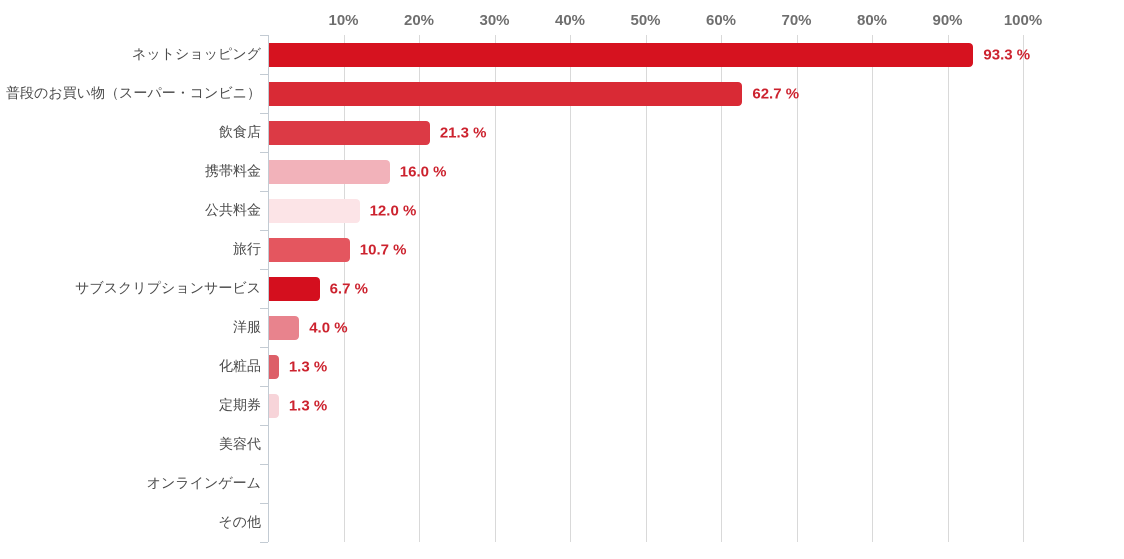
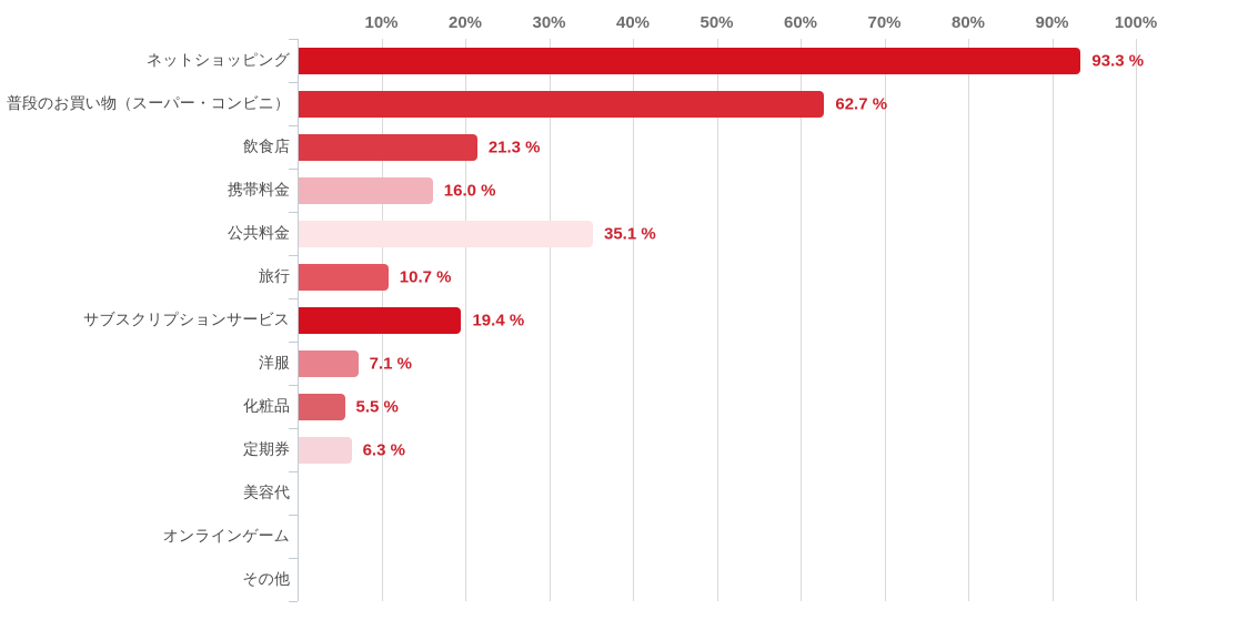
公共料金: 12.0 -> 35.1
サブスクリプションサービス: 6.7 -> 19.4
洋服: 4.0 -> 7.1
化粧品: 1.3 -> 5.5
定期券: 1.3 -> 6.3
